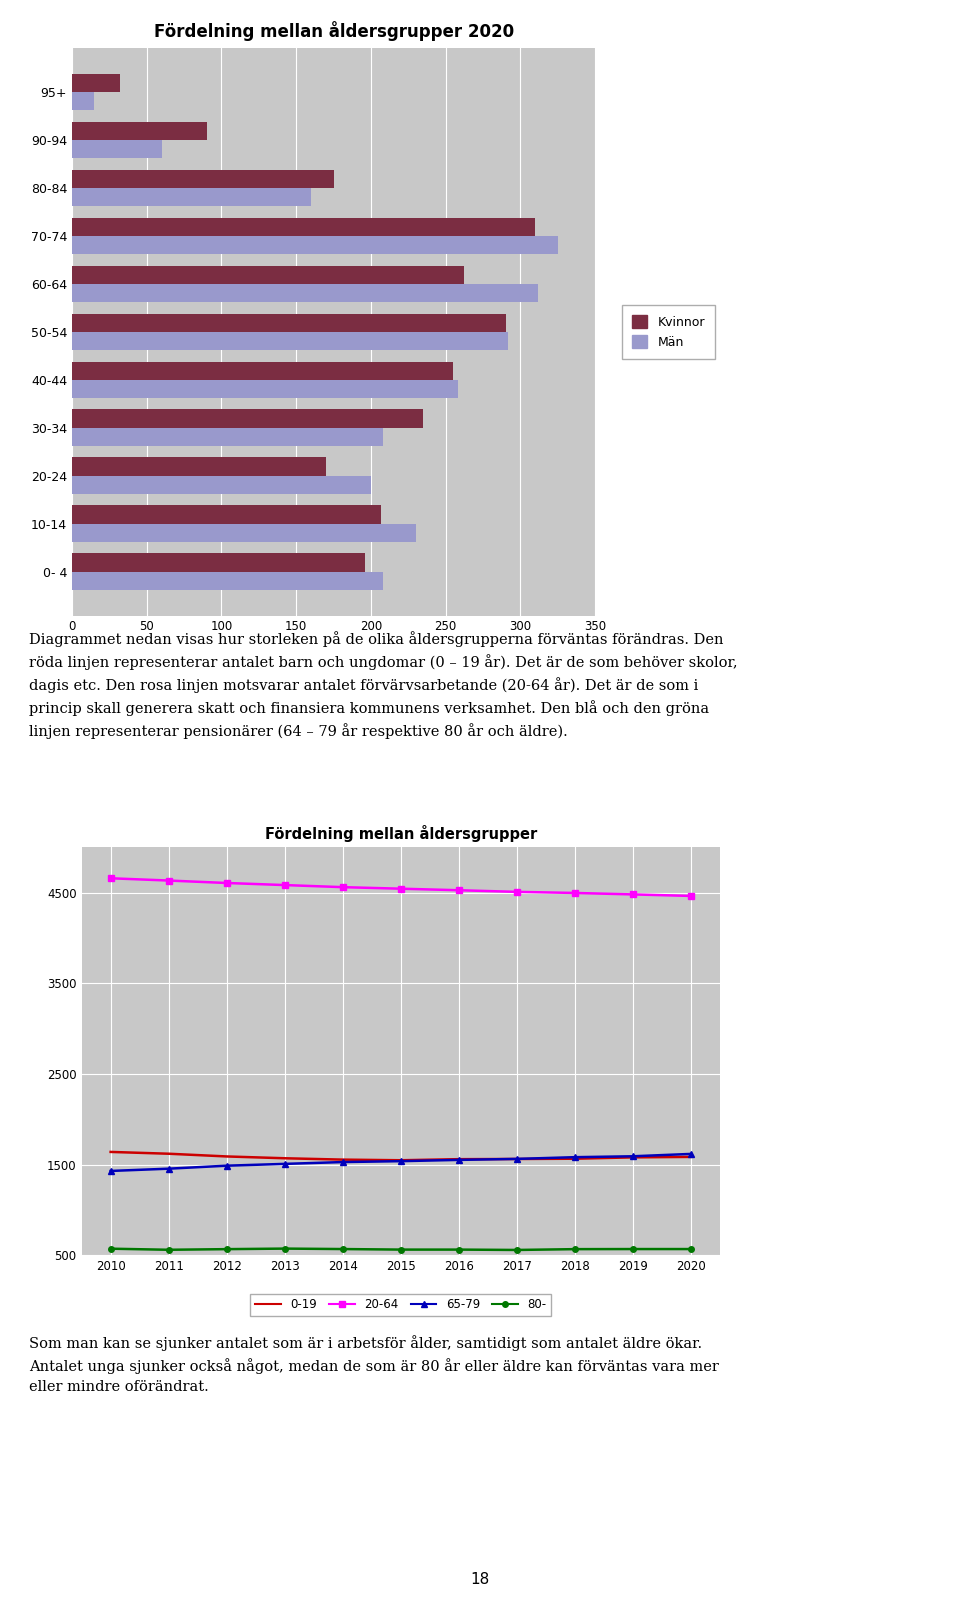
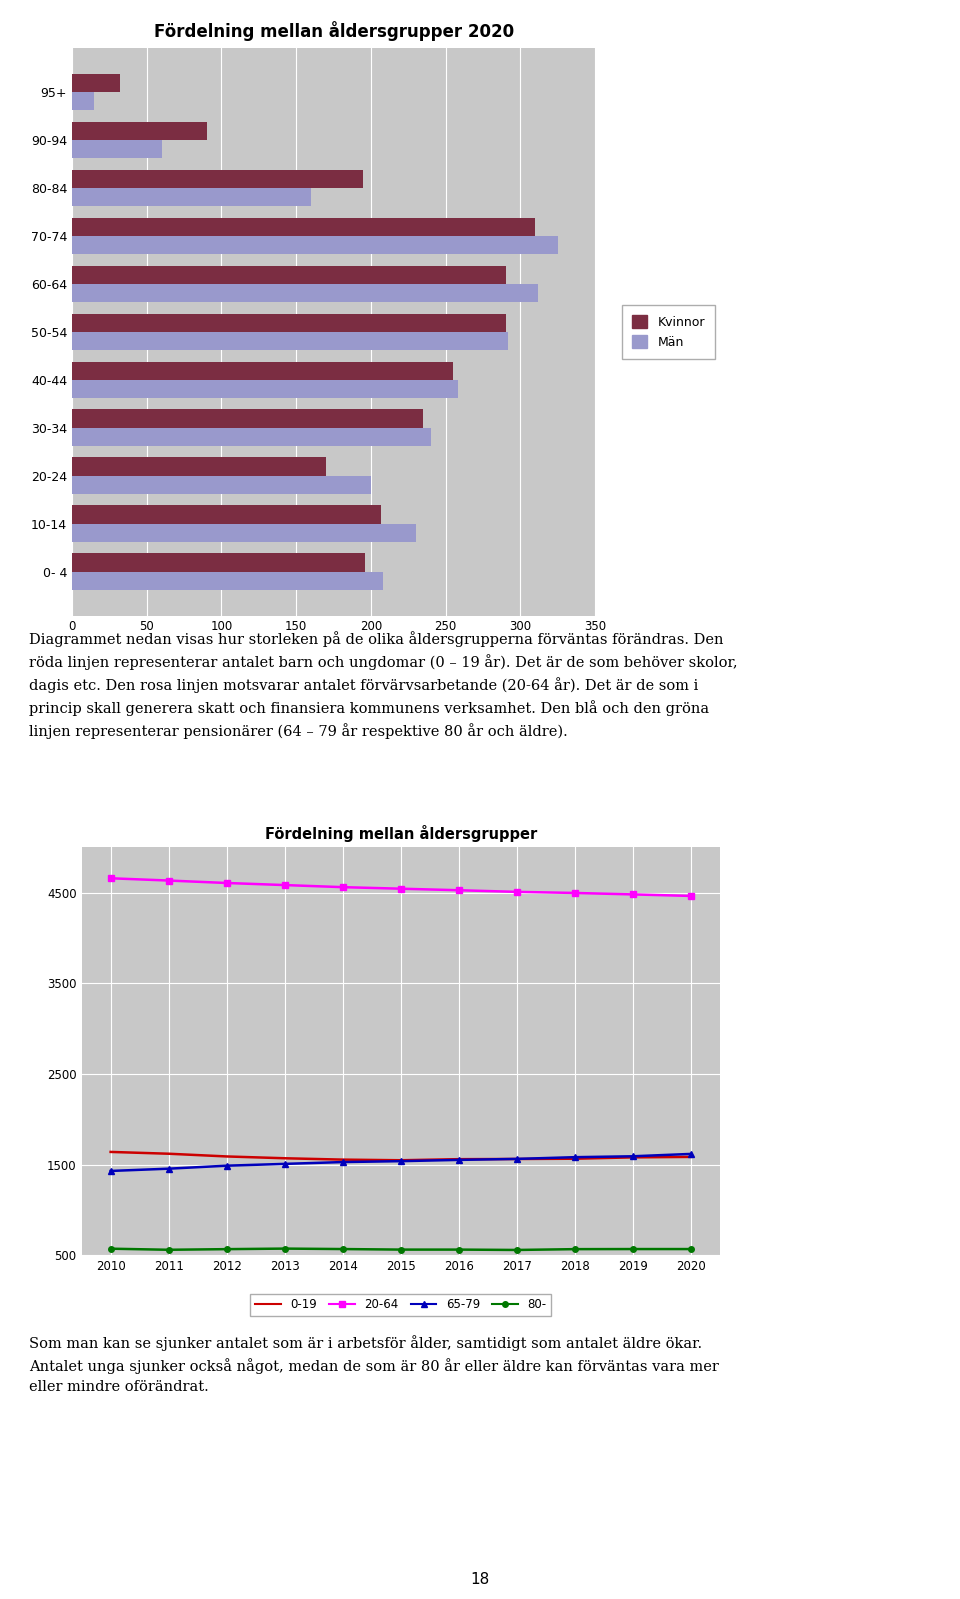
Fördelning mellan åldersgrupper 2020/Kvinnor/80-84: 175 -> 195
Fördelning mellan åldersgrupper 2020/Kvinnor/60-64: 262 -> 290
Fördelning mellan åldersgrupper 2020/Män/30-34: 208 -> 240
